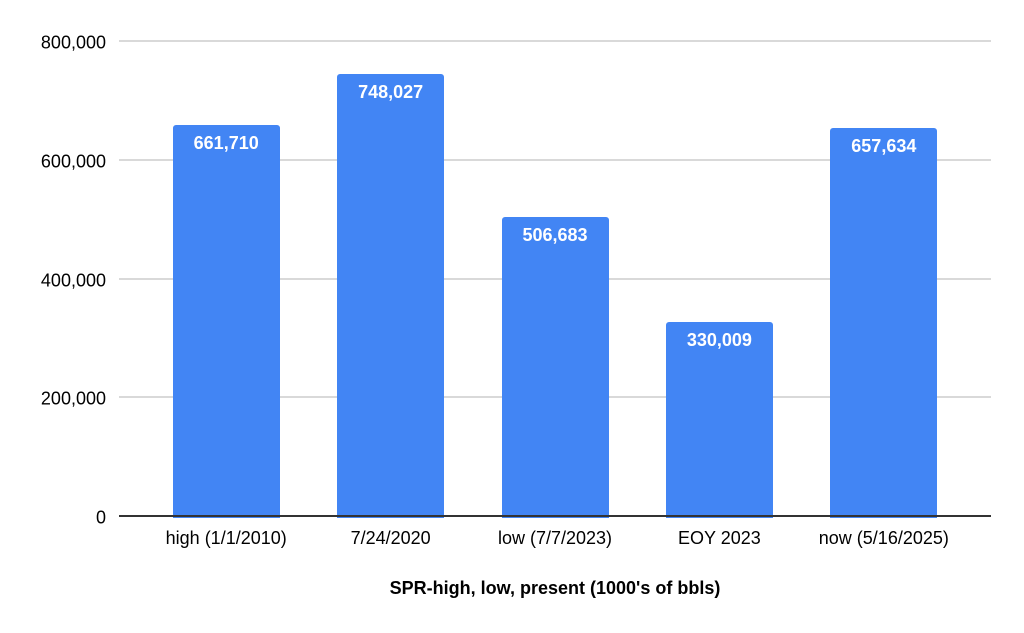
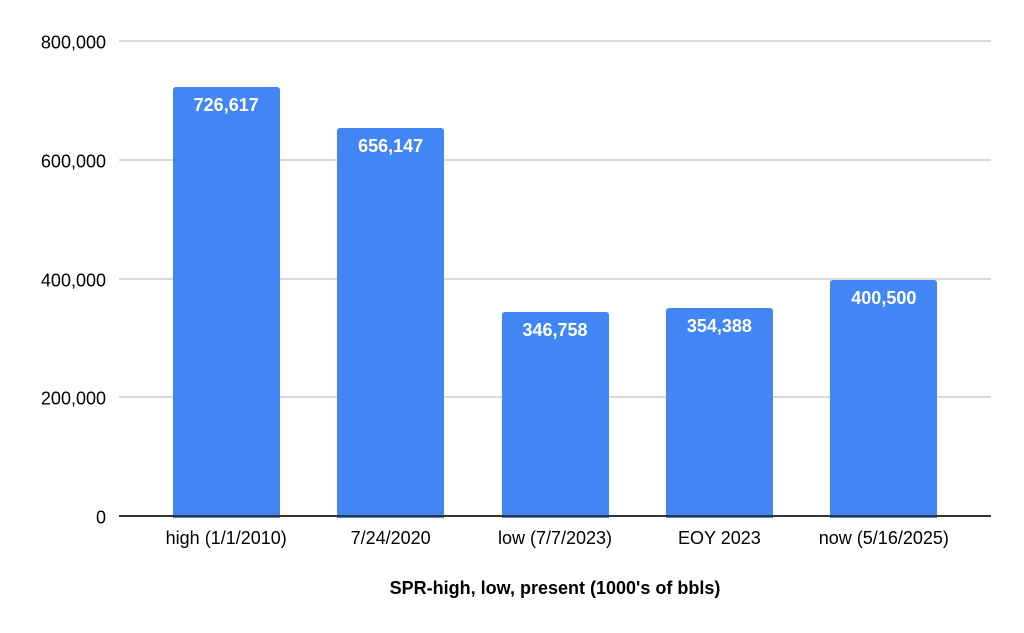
high (1/1/2010): 661,710 -> 726,617
7/24/2020: 748,027 -> 656,147
low (7/7/2023): 506,683 -> 346,758
EOY 2023: 330,009 -> 354,388
now (5/16/2025): 657,634 -> 400,500
